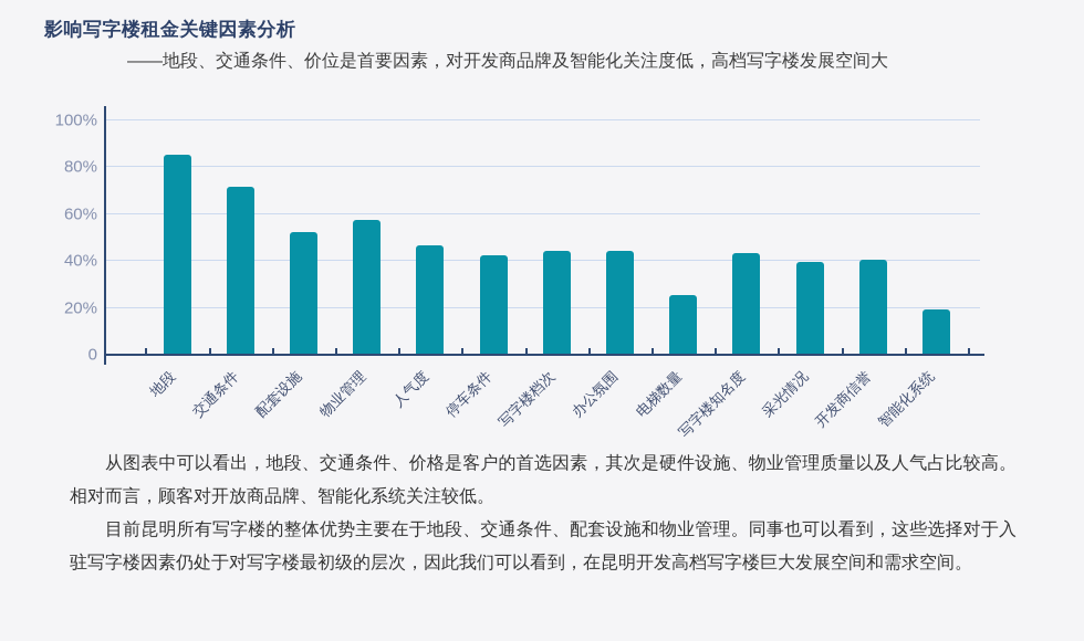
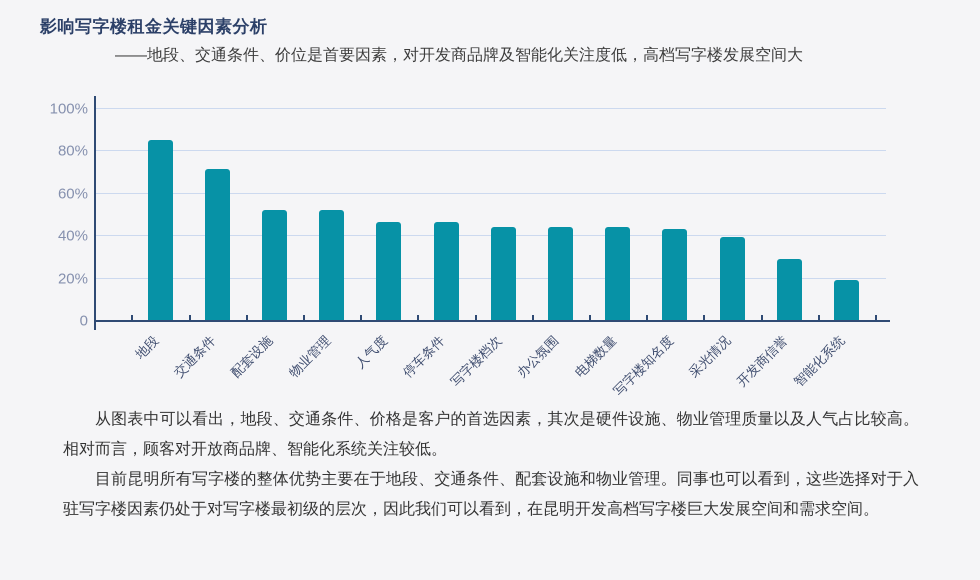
物业管理: 57% -> 52%
停车条件: 42% -> 46%
电梯数量: 25% -> 44%
开发商信誉: 40% -> 29%
